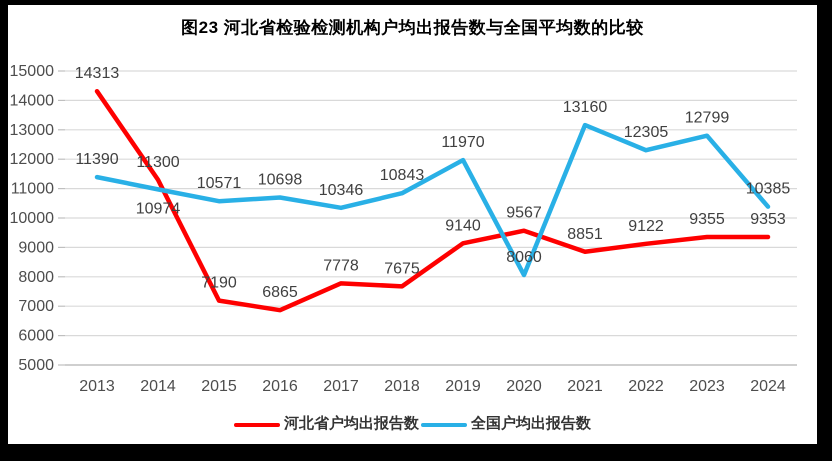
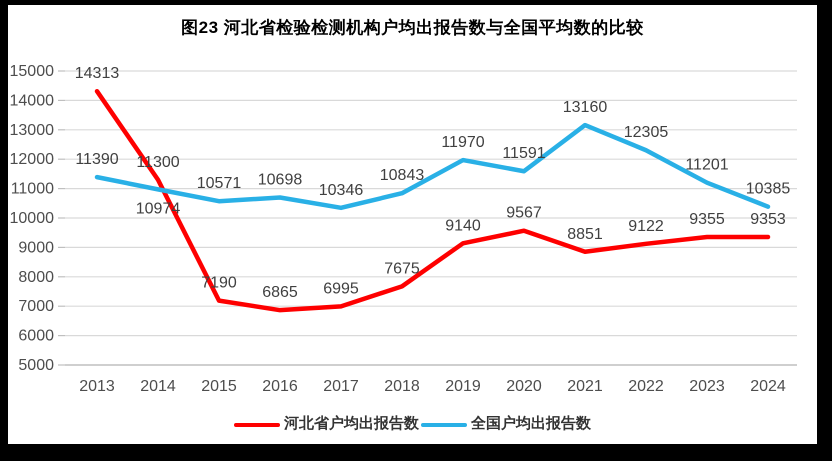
河北省户均出报告数/2017: 7778 -> 6995
全国户均出报告数/2020: 8060 -> 11591
全国户均出报告数/2023: 12799 -> 11201
